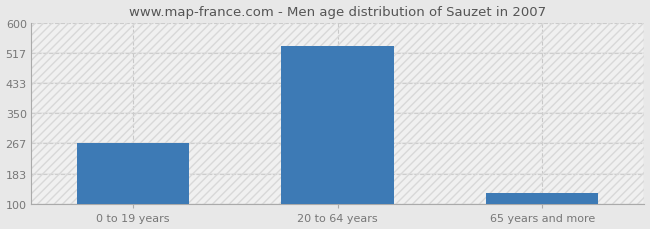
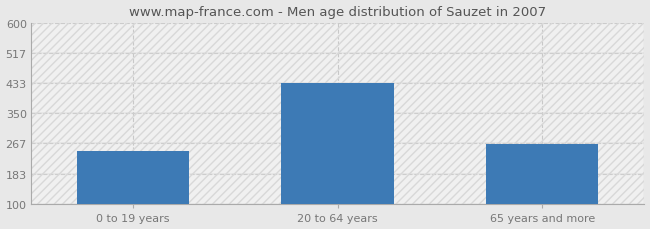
0 to 19 years: 267 -> 245
20 to 64 years: 535 -> 435
65 years and more: 130 -> 265
